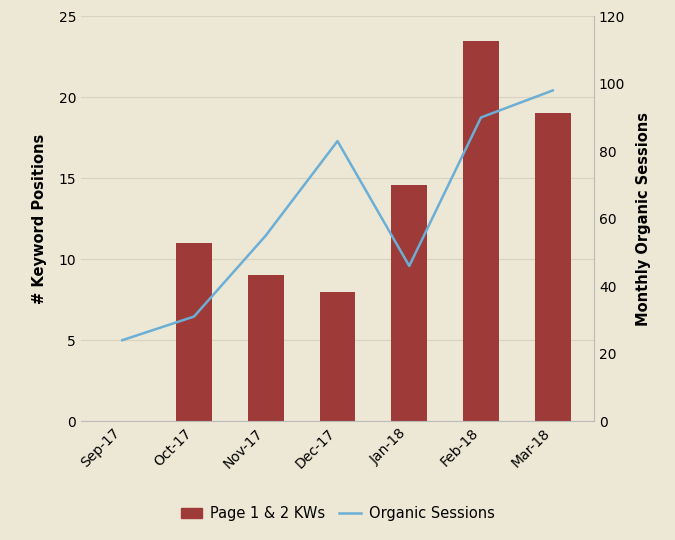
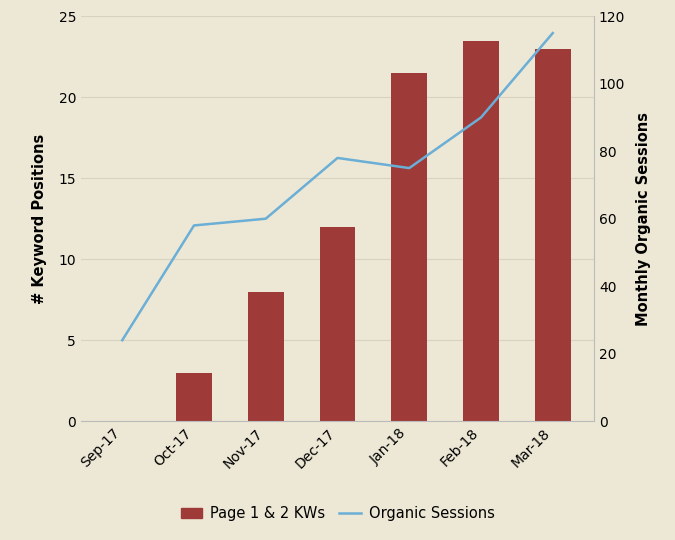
Page 1 & 2 KWs/Oct-17: 11.0 -> 3.0
Organic Sessions/Oct-17: 31 -> 58
Page 1 & 2 KWs/Nov-17: 9.0 -> 8.0
Organic Sessions/Nov-17: 55 -> 60
Page 1 & 2 KWs/Dec-17: 8.0 -> 12.0
Organic Sessions/Dec-17: 83 -> 78
Page 1 & 2 KWs/Jan-18: 14.6 -> 21.5
Organic Sessions/Jan-18: 46 -> 75
Page 1 & 2 KWs/Mar-18: 19.0 -> 23.0
Organic Sessions/Mar-18: 98 -> 115
